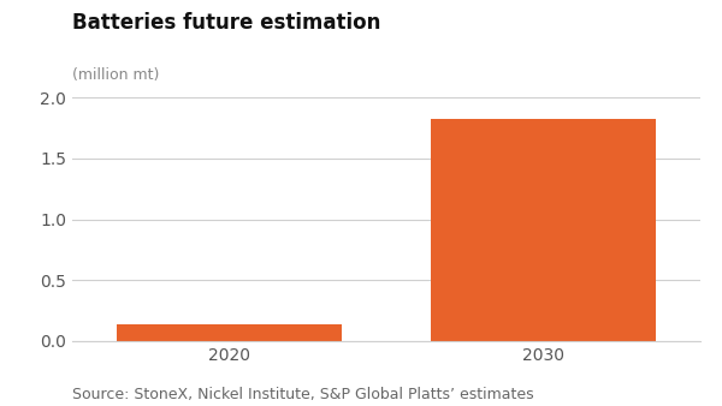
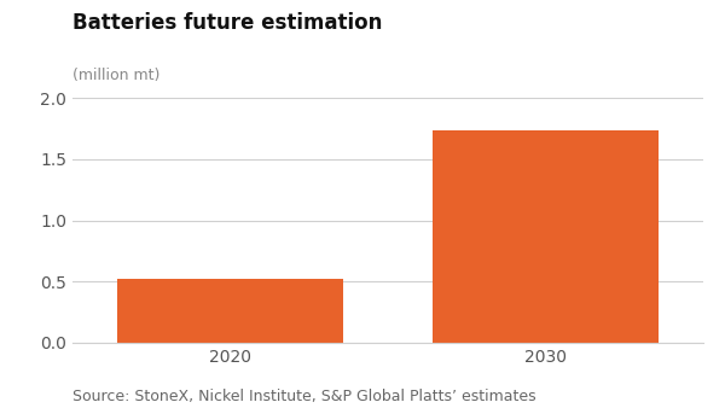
2020: 0.14 -> 0.52
2030: 1.82 -> 1.73
